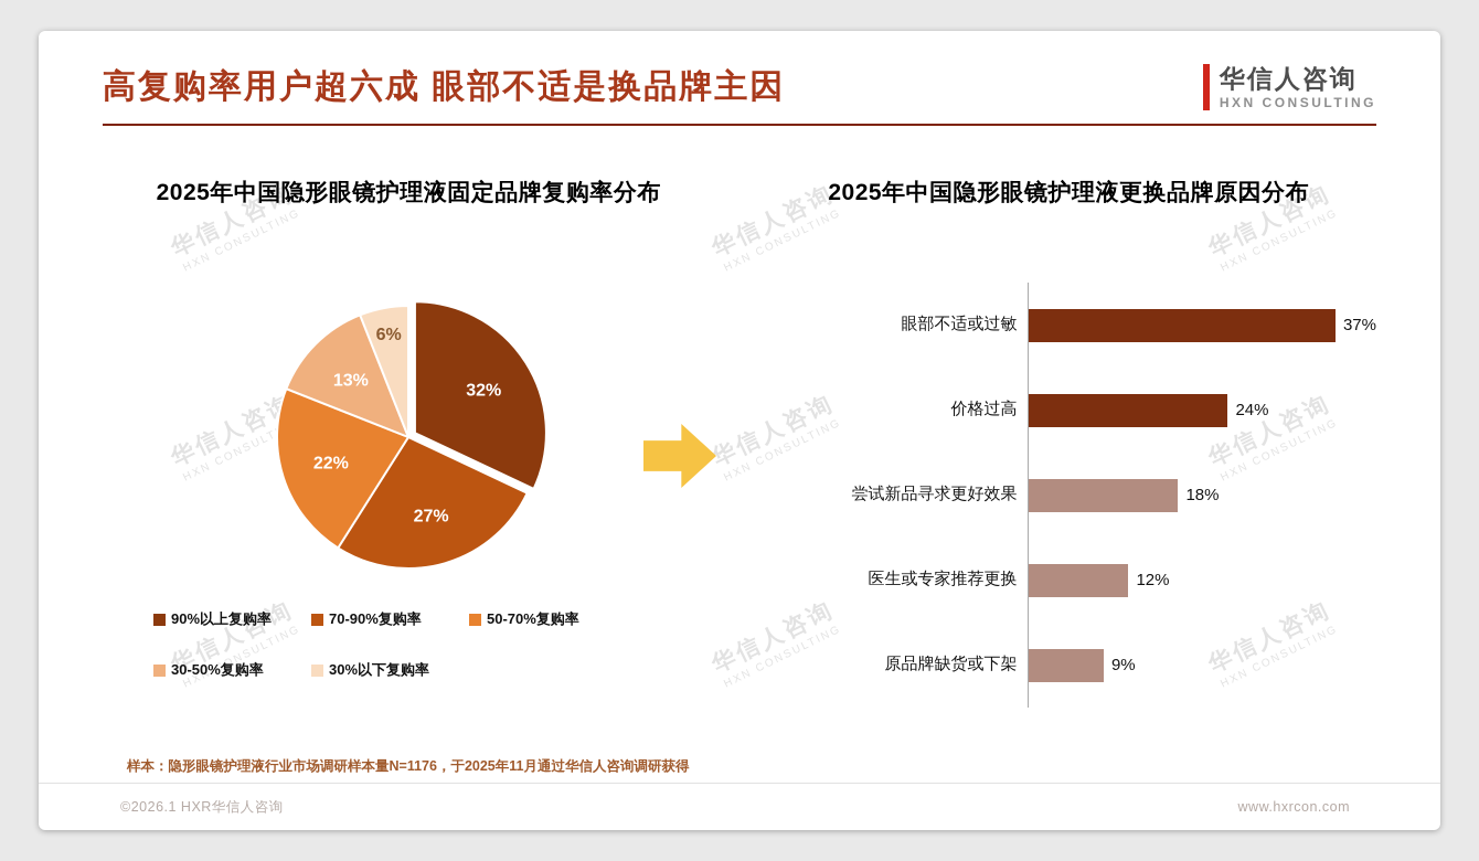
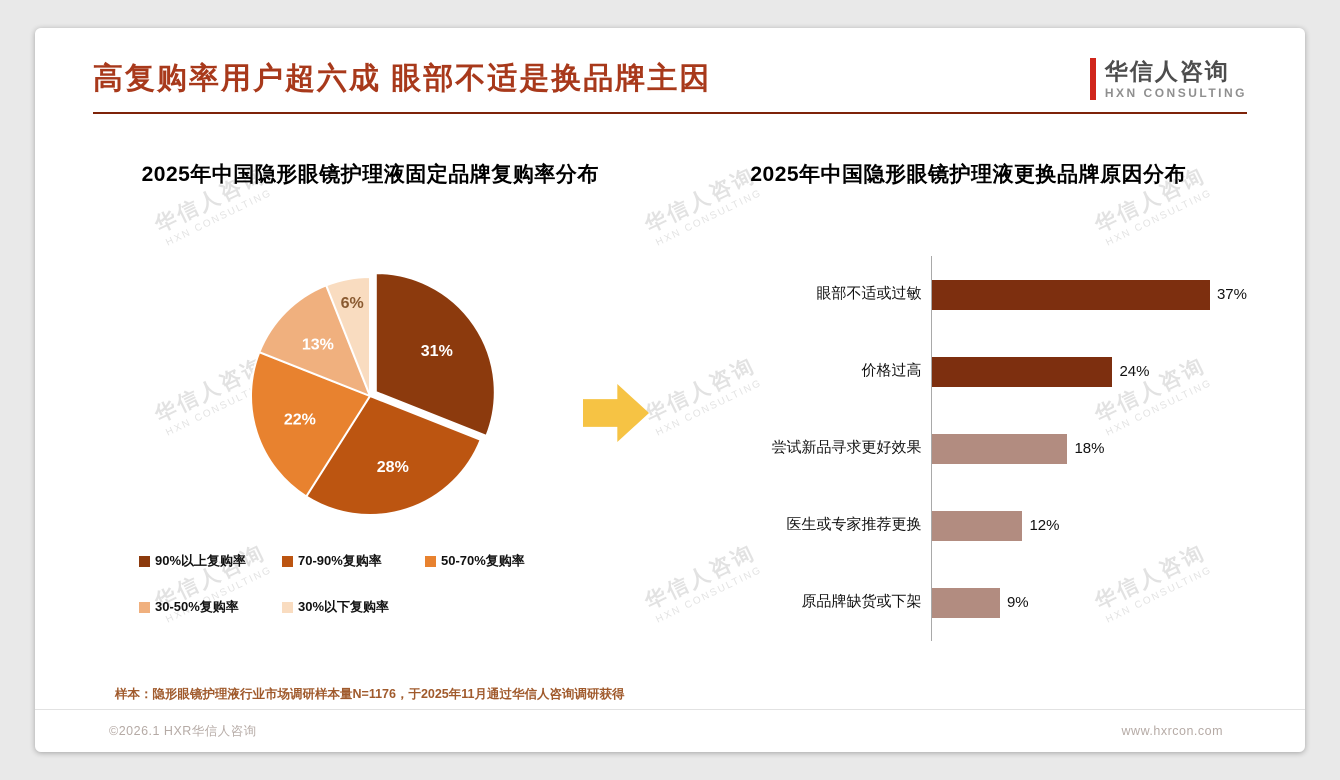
2025年中国隐形眼镜护理液固定品牌复购率分布/90%以上复购率: 32% -> 31%
2025年中国隐形眼镜护理液固定品牌复购率分布/70-90%复购率: 27% -> 28%
